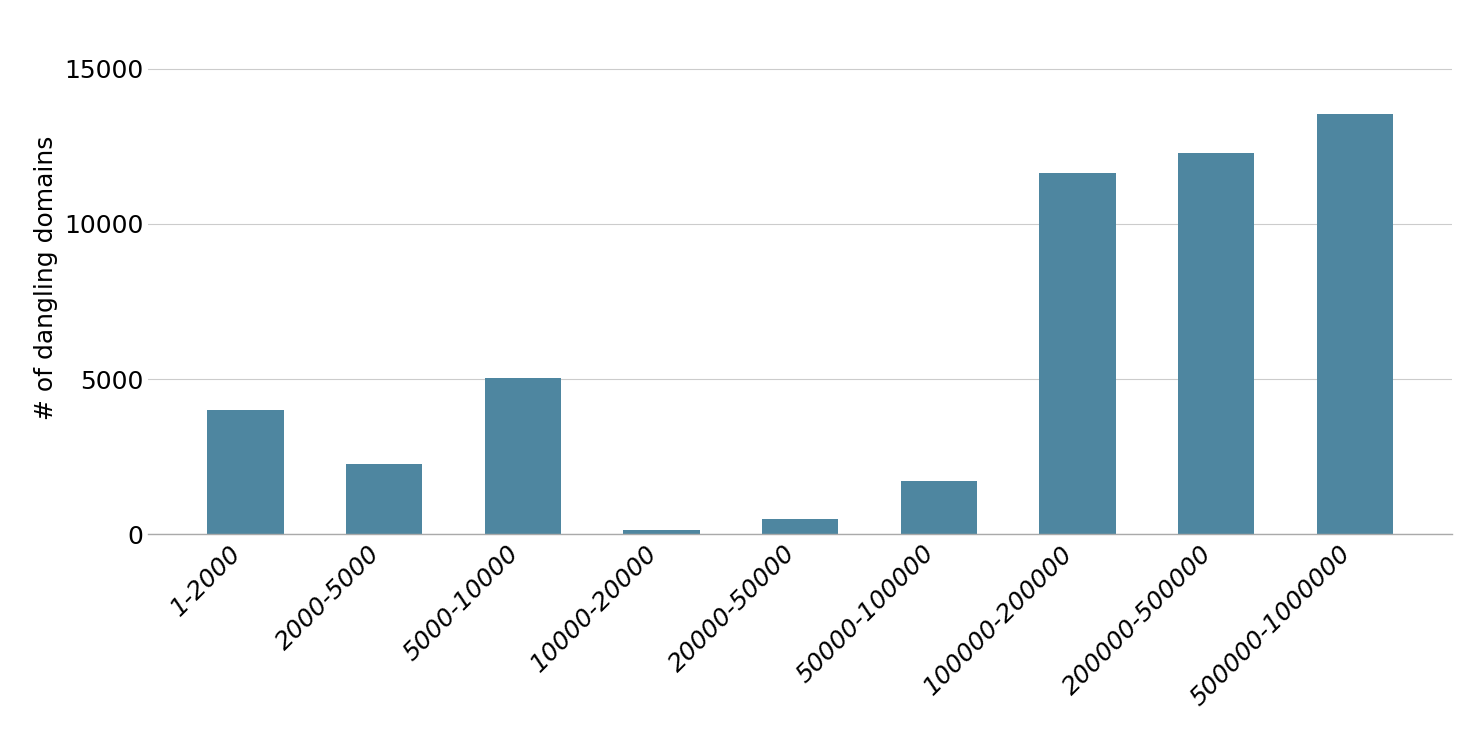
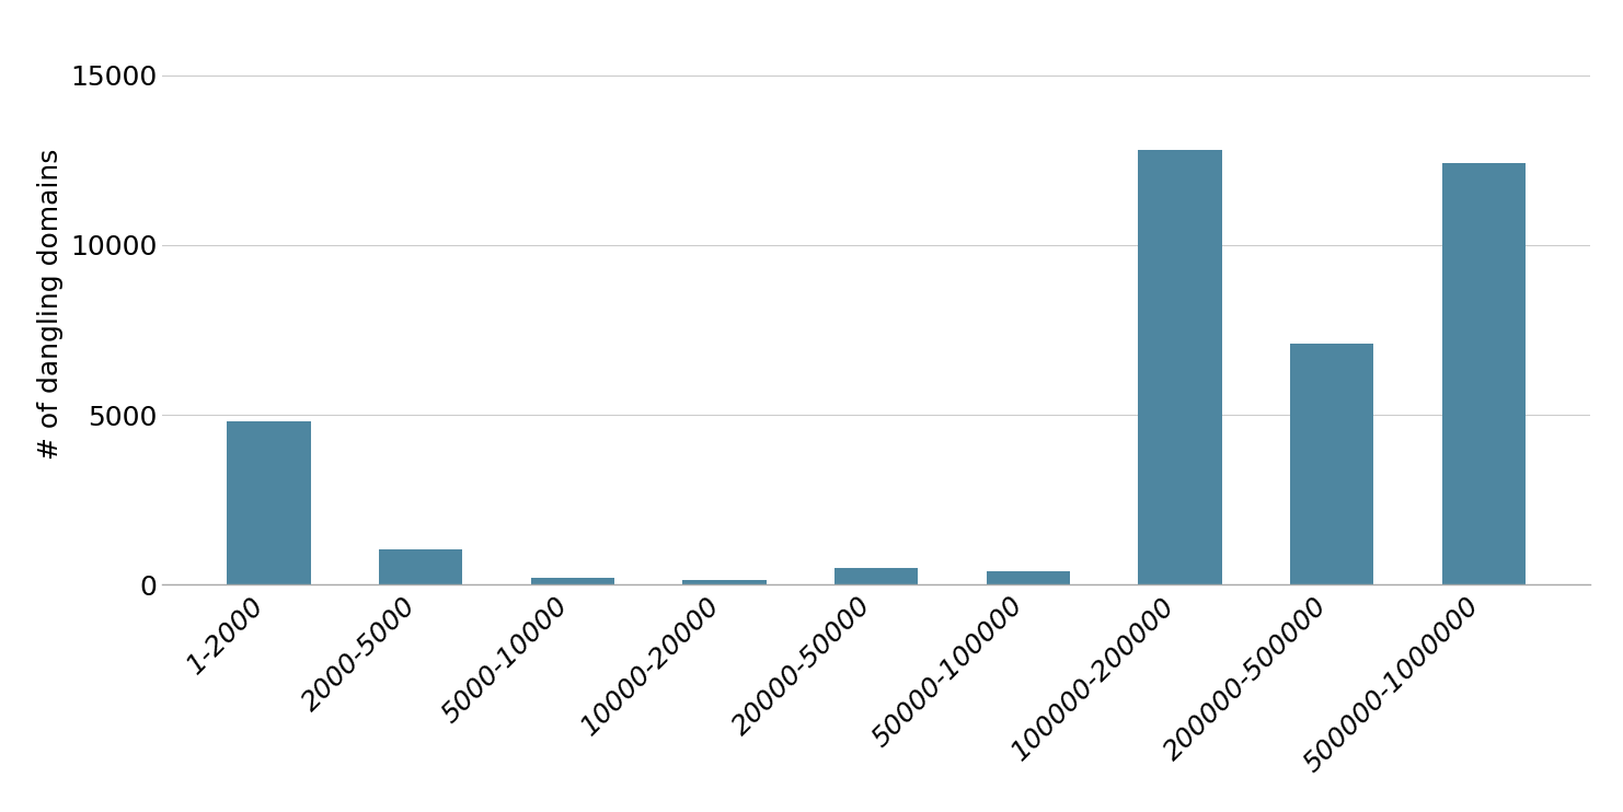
1-2000: 4000 -> 4800
2000-5000: 2250 -> 1050
5000-10000: 5050 -> 200
50000-100000: 1700 -> 400
100000-200000: 11650 -> 12800
200000-500000: 12300 -> 7100
500000-1000000: 13550 -> 12400
